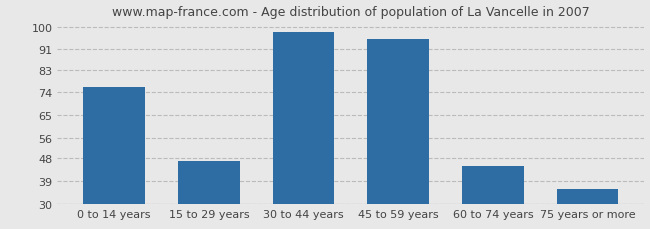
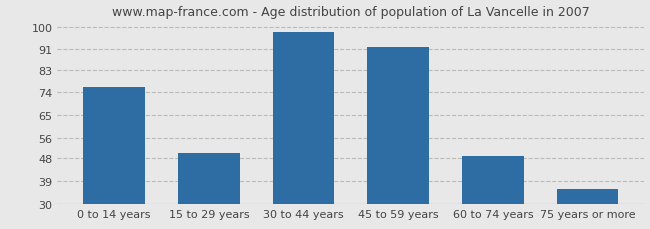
15 to 29 years: 47 -> 50
45 to 59 years: 95 -> 92
60 to 74 years: 45 -> 49
